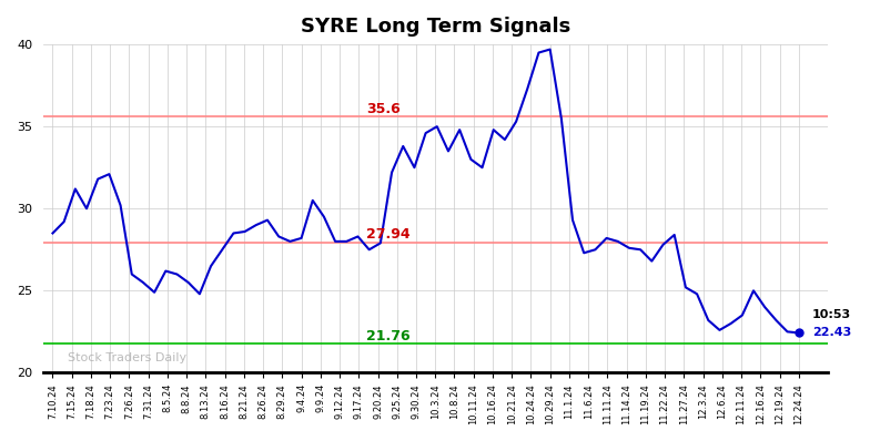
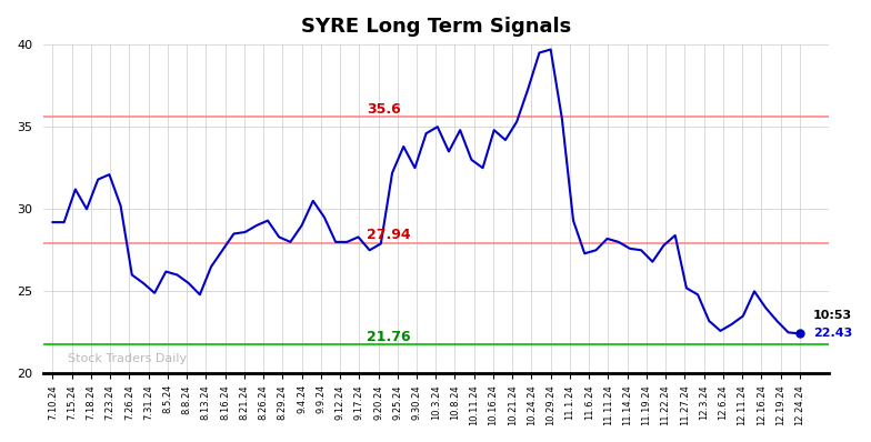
7.10.24: 28.5 -> 29.2
9.4.24: 28.2 -> 29.0
